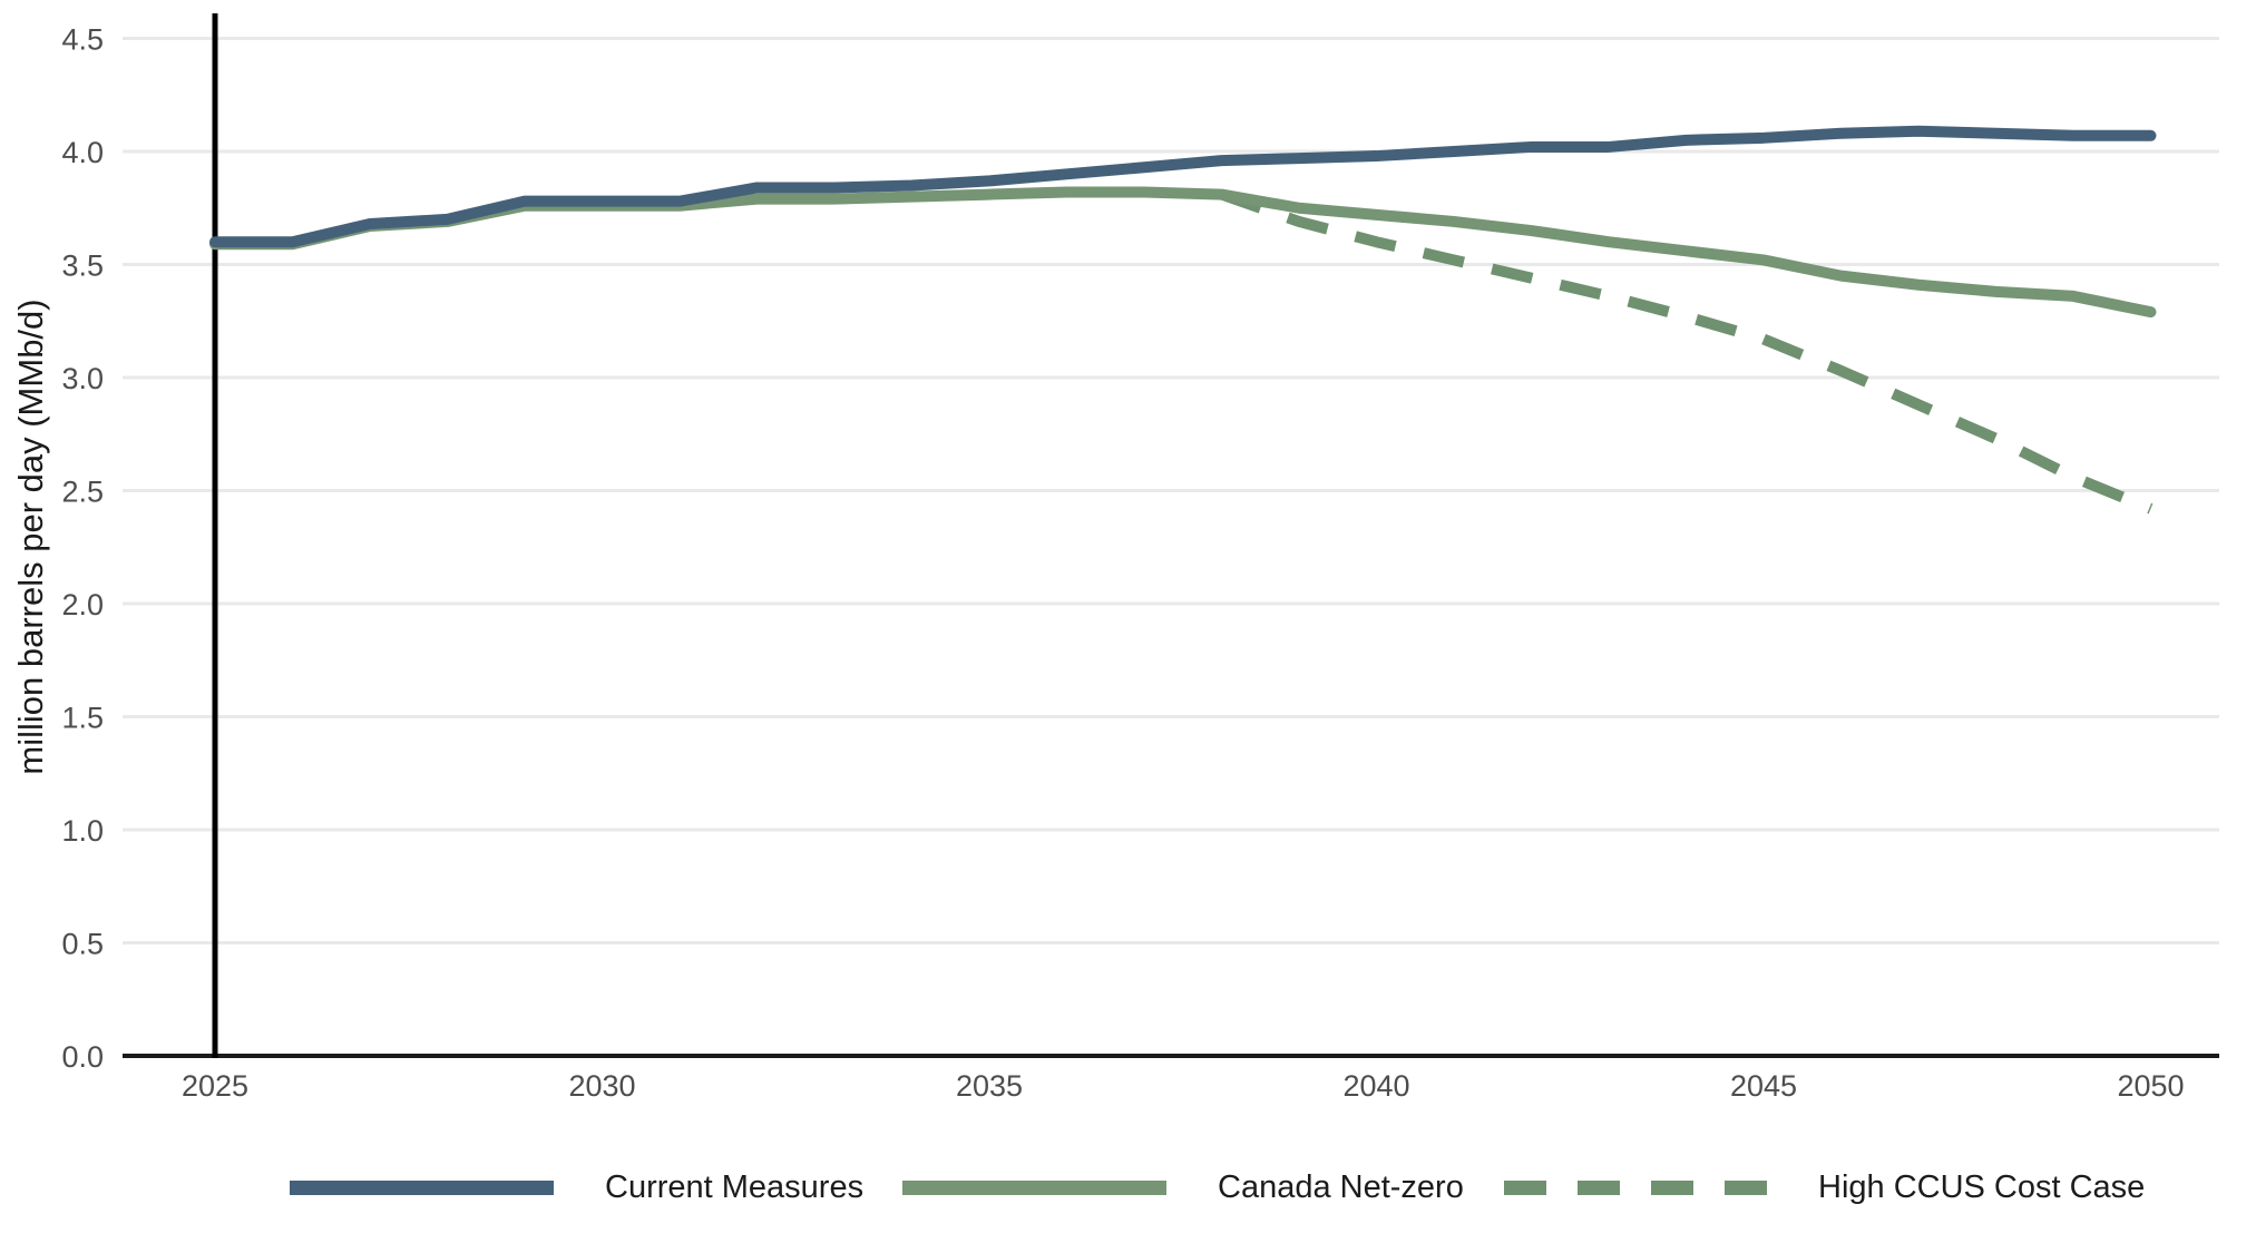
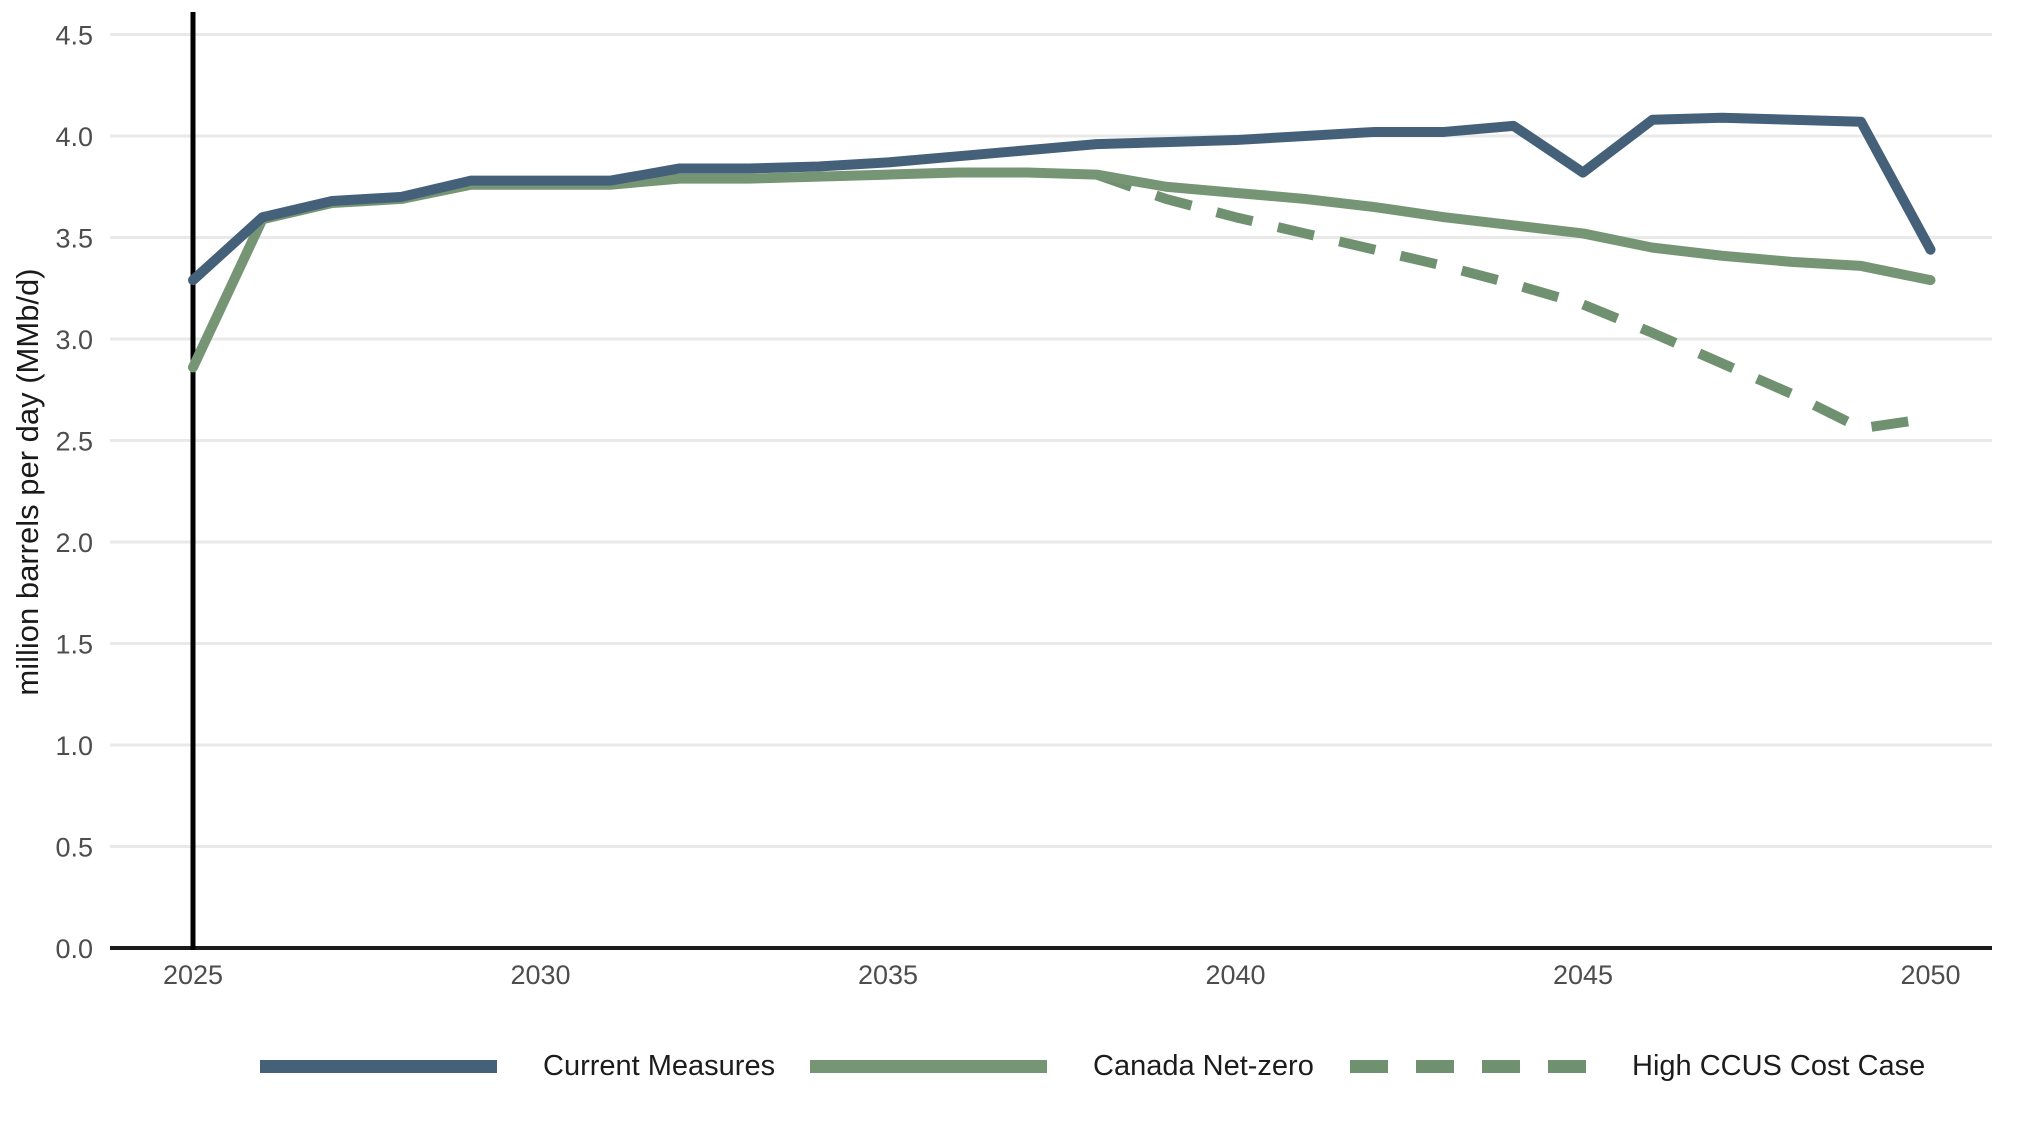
Current Measures/2025: 3.60 -> 3.29
Canada Net-zero/2025: 3.59 -> 2.86
Current Measures/2045: 4.06 -> 3.82
Current Measures/2050: 4.07 -> 3.44
High CCUS Cost Case/2050: 2.42 -> 2.61
